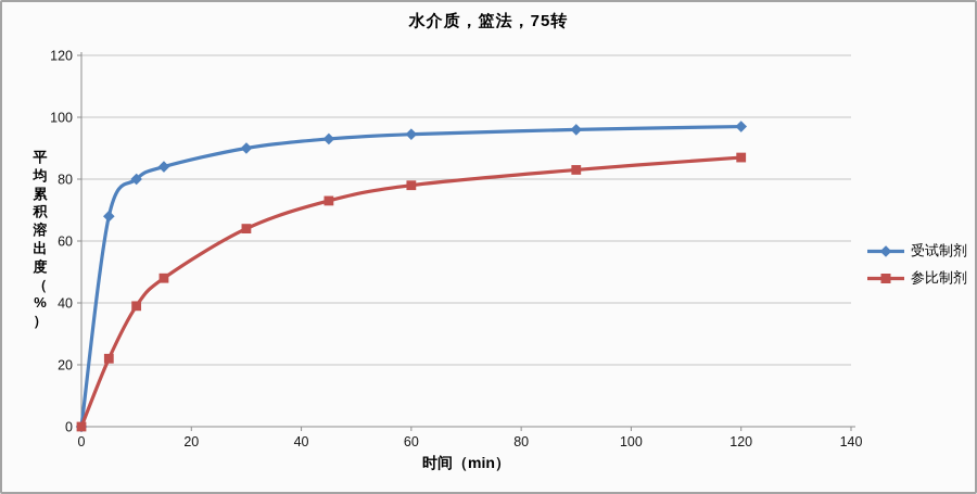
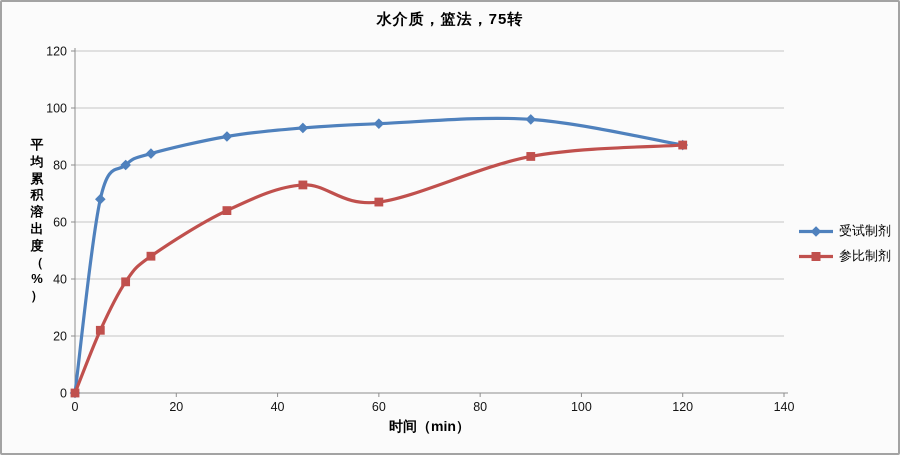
参比制剂/60: 78 -> 67
受试制剂/120: 97 -> 87
